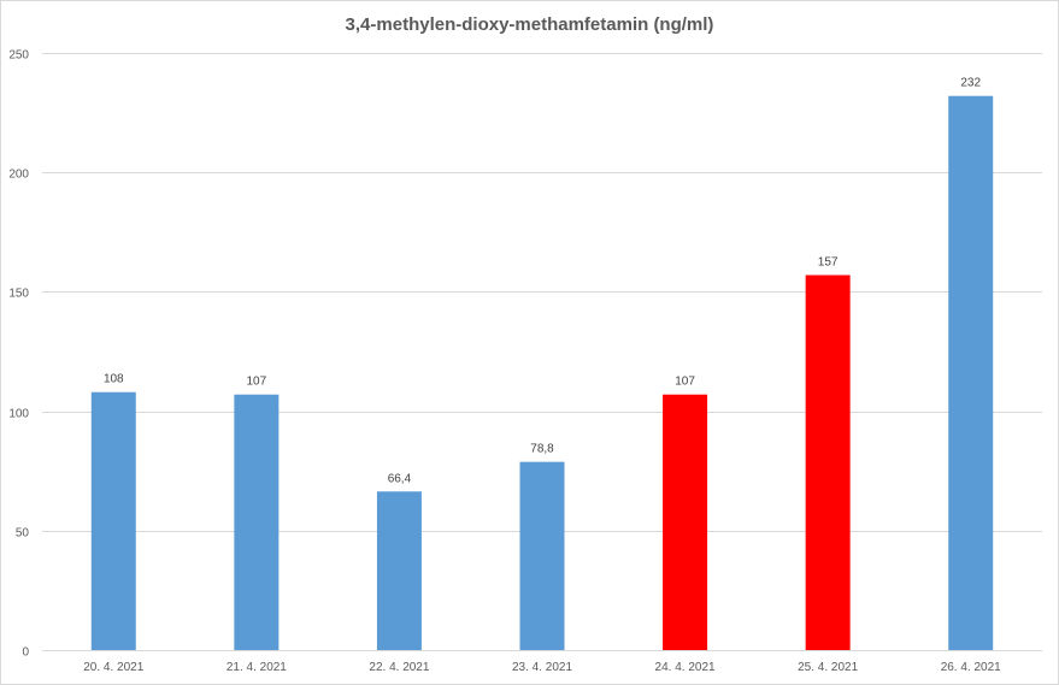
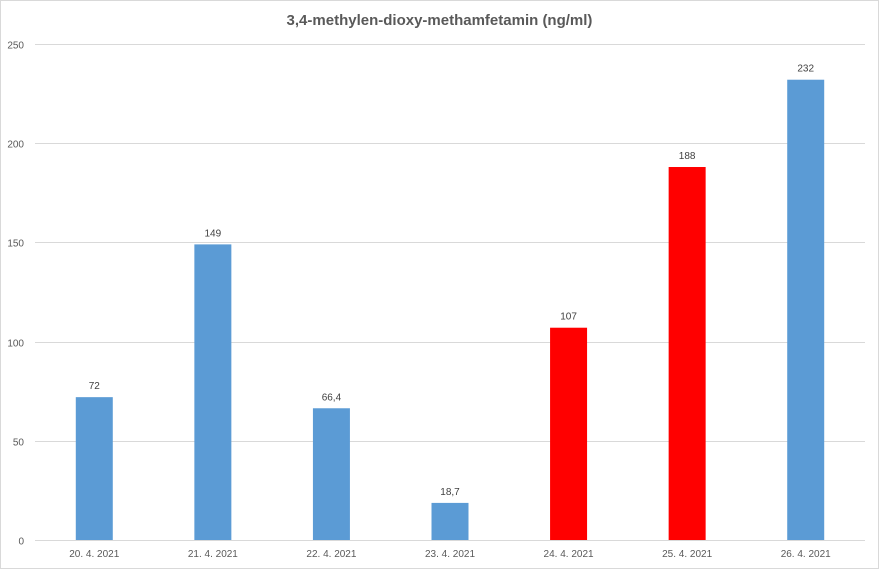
20. 4. 2021: 108 -> 72
21. 4. 2021: 107 -> 149
23. 4. 2021: 78,8 -> 18,7
25. 4. 2021: 157 -> 188
